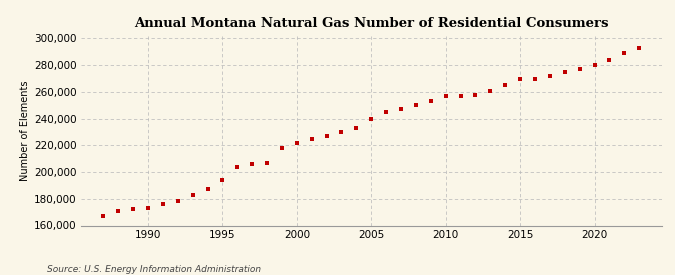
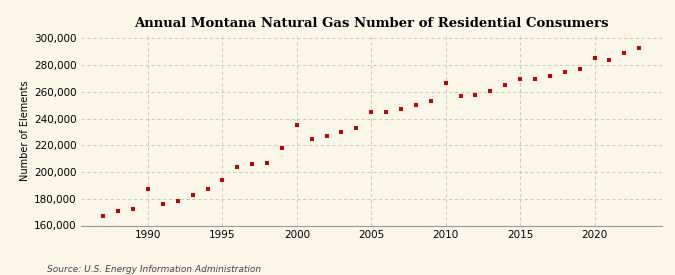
1990: 173,000 -> 187,000
2000: 222,000 -> 235,000
2005: 240,000 -> 245,000
2010: 257,000 -> 267,000
2020: 280,000 -> 285,000
